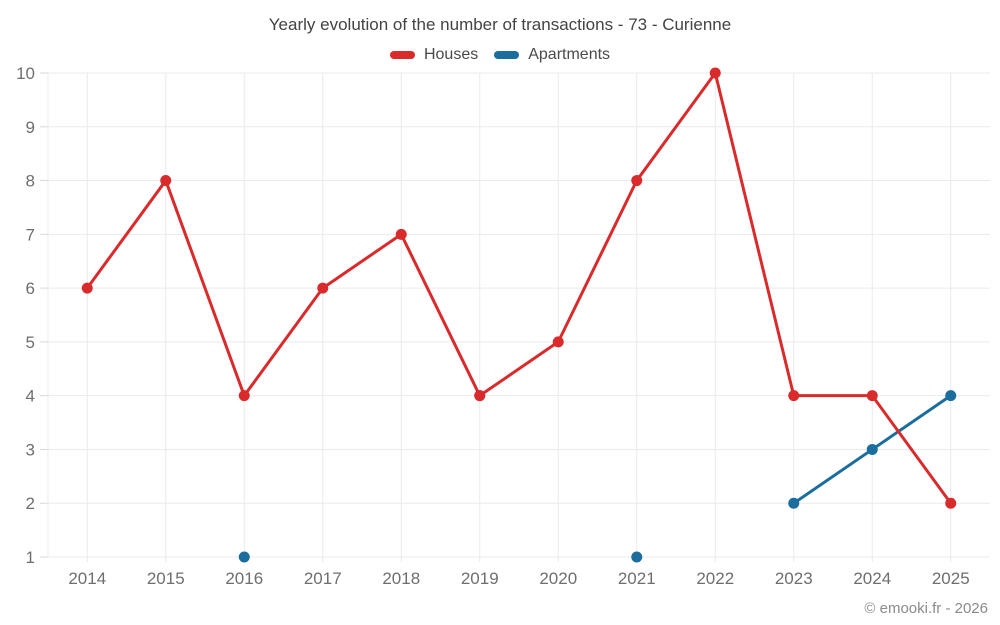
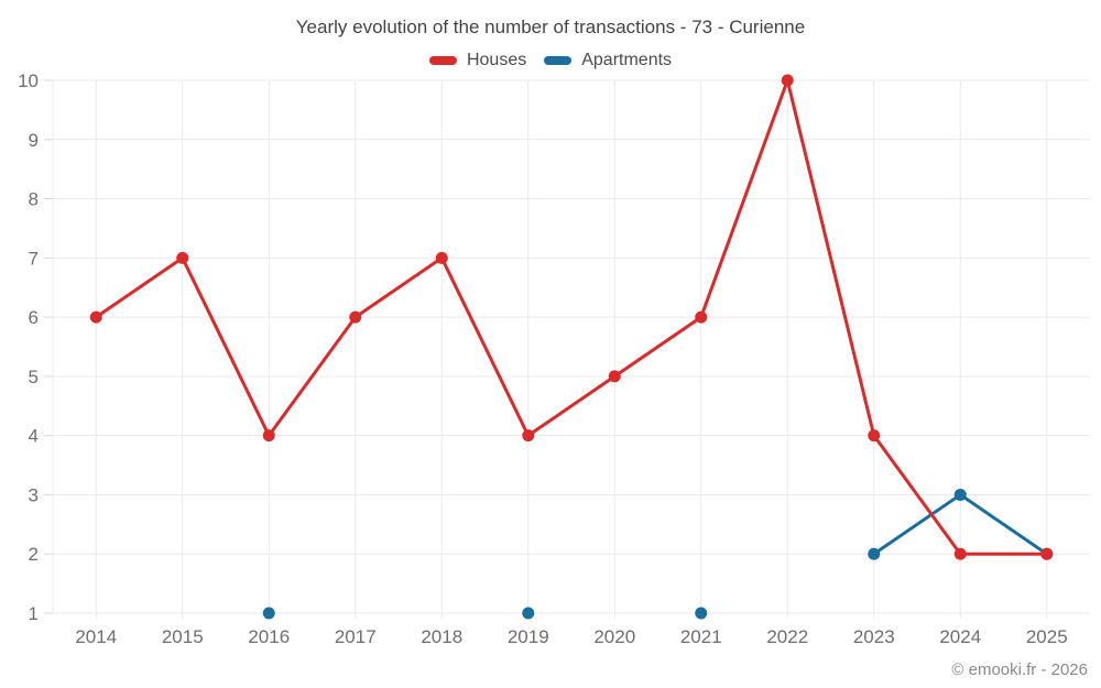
Houses/2015: 8 -> 7
Apartments/2019: 4 -> 1
Houses/2021: 8 -> 6
Houses/2024: 4 -> 2
Apartments/2025: 4 -> 2
